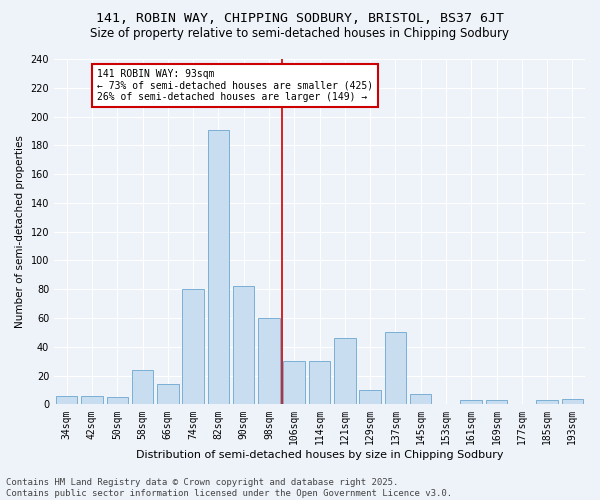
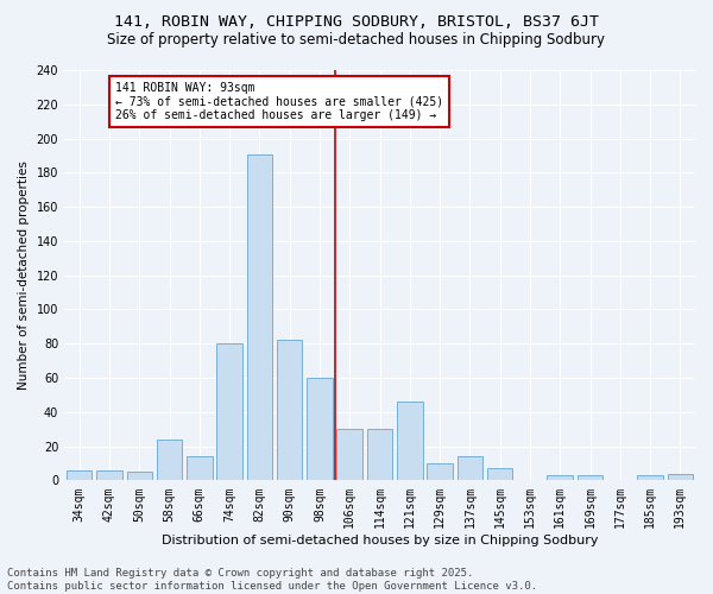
137sqm: 50 -> 14
